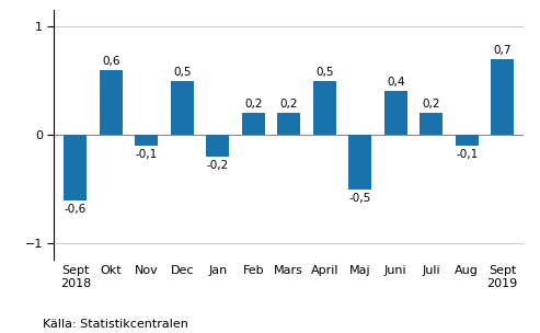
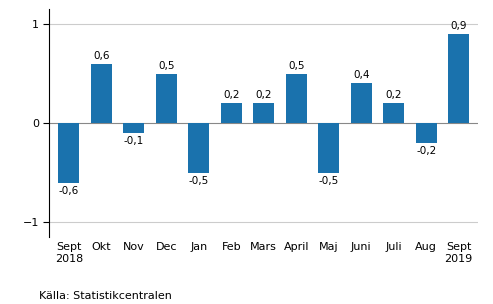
Jan: -0,2 -> -0,5
Aug: -0,1 -> -0,2
Sept 2019: 0,7 -> 0,9
